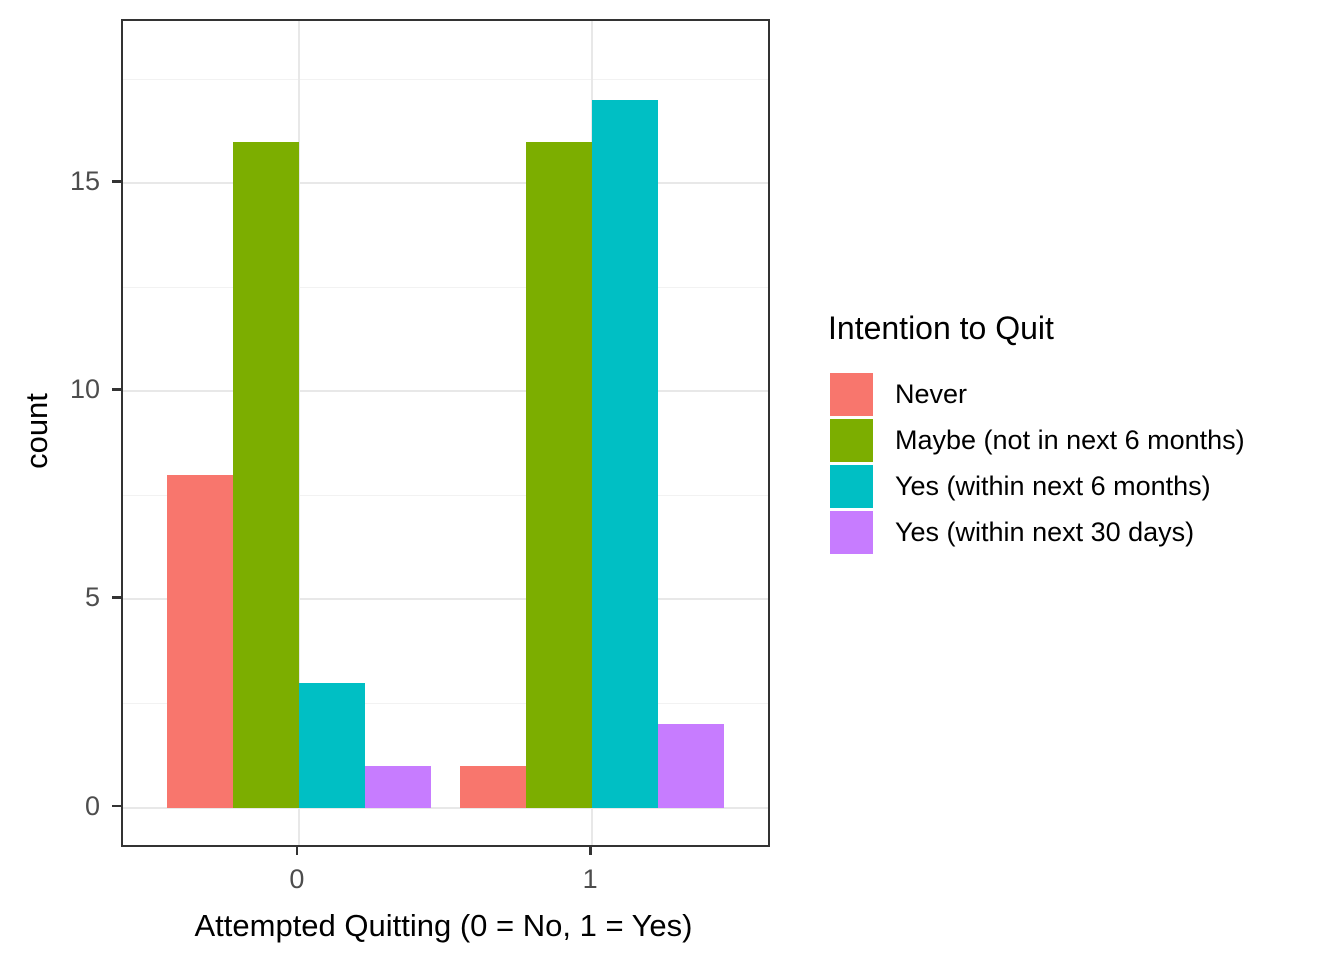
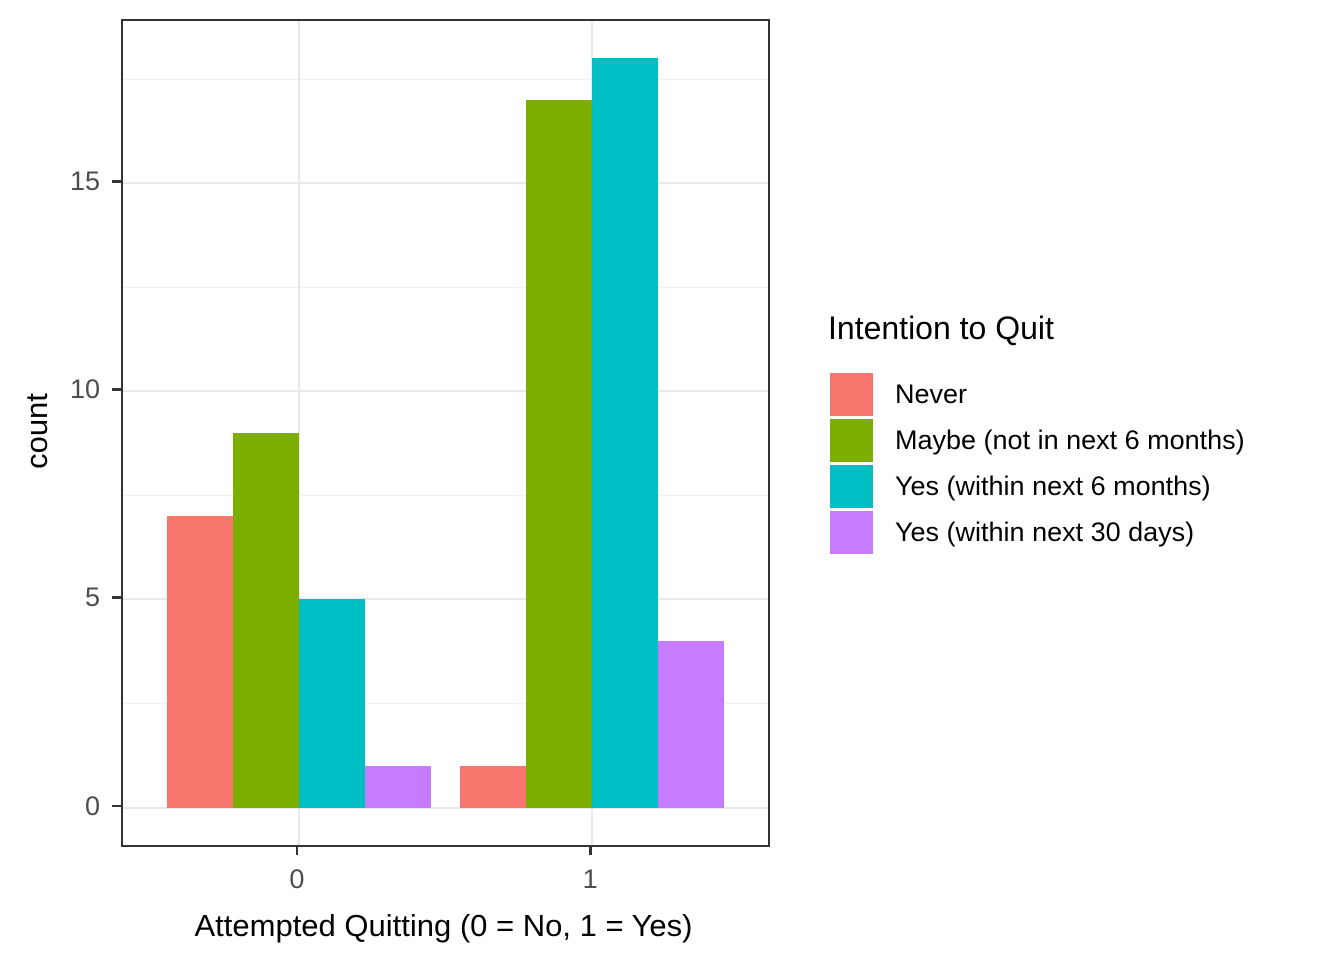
Never/0: 8 -> 7
Maybe (not in next 6 months)/0: 16 -> 9
Yes (within next 6 months)/0: 3 -> 5
Maybe (not in next 6 months)/1: 16 -> 17
Yes (within next 6 months)/1: 17 -> 18
Yes (within next 30 days)/1: 2 -> 4
